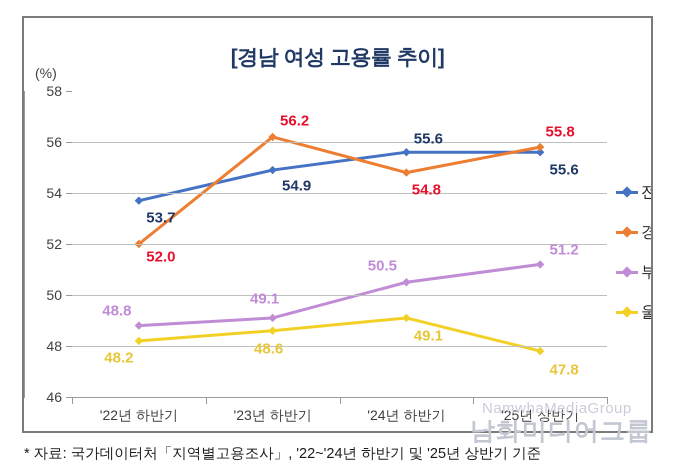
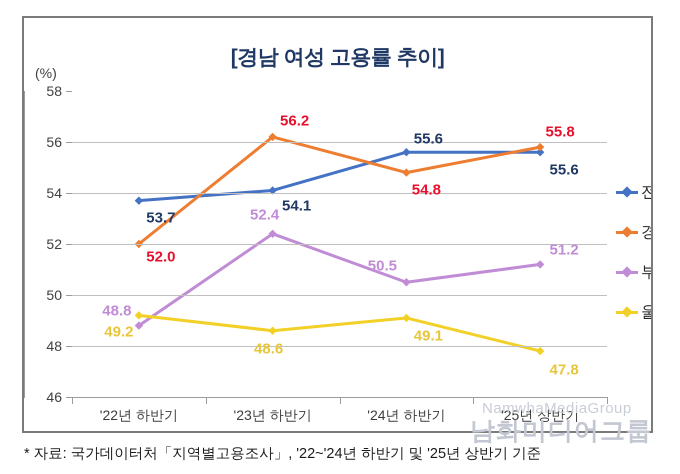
울산/'22년 하반기: 48.2 -> 49.2
전국/'23년 하반기: 54.9 -> 54.1
부산/'23년 하반기: 49.1 -> 52.4
